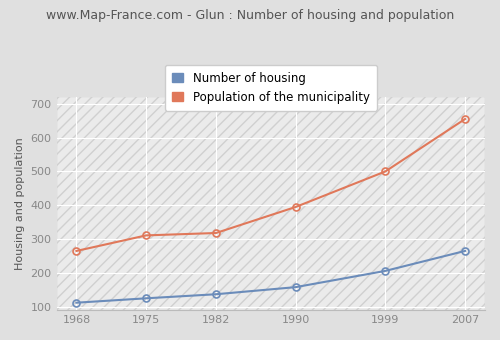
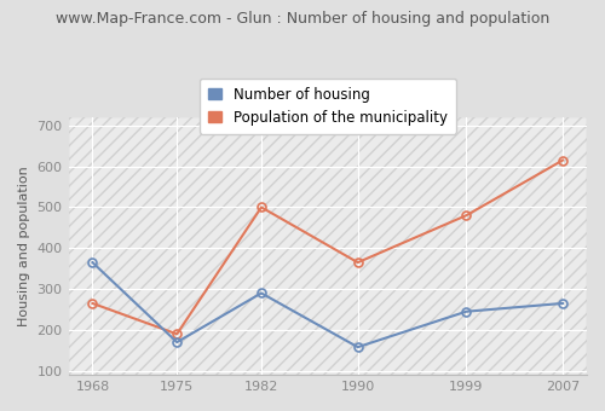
Number of housing/1968: 112 -> 365
Number of housing/1975: 125 -> 170
Population of the municipality/1975: 311 -> 190
Number of housing/1982: 137 -> 290
Population of the municipality/1982: 318 -> 500
Population of the municipality/1990: 395 -> 365
Number of housing/1999: 206 -> 245
Population of the municipality/1999: 500 -> 480
Population of the municipality/2007: 655 -> 615
